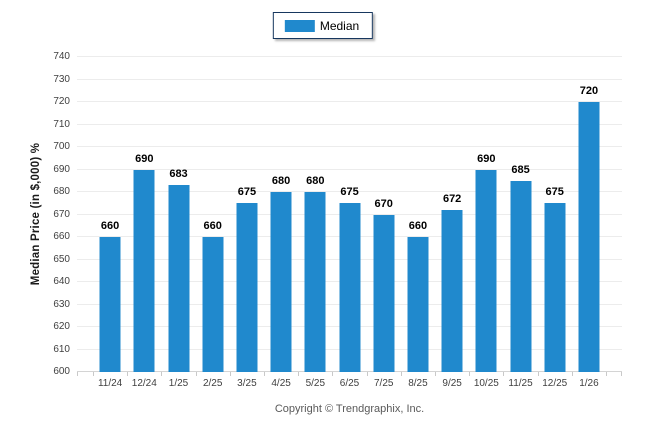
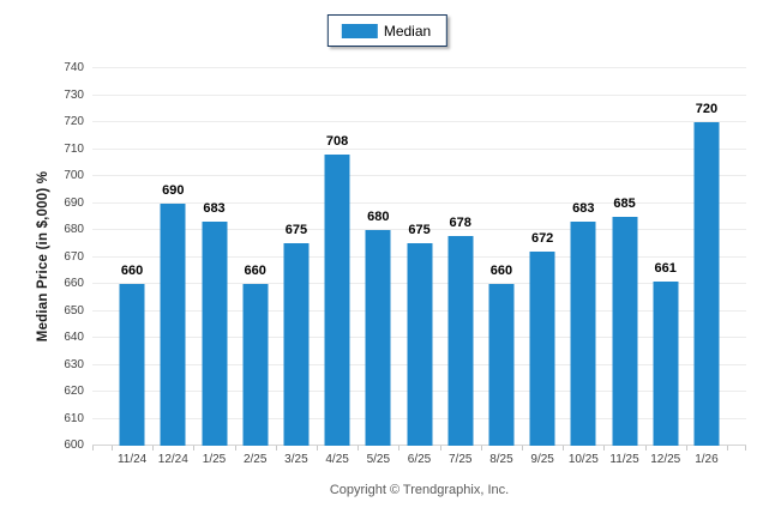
4/25: 680 -> 708
7/25: 670 -> 678
10/25: 690 -> 683
12/25: 675 -> 661
